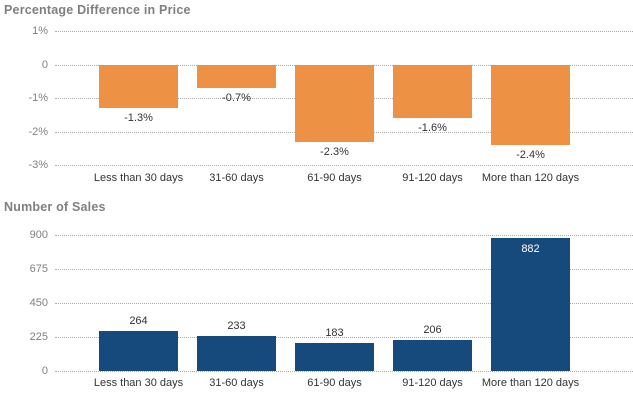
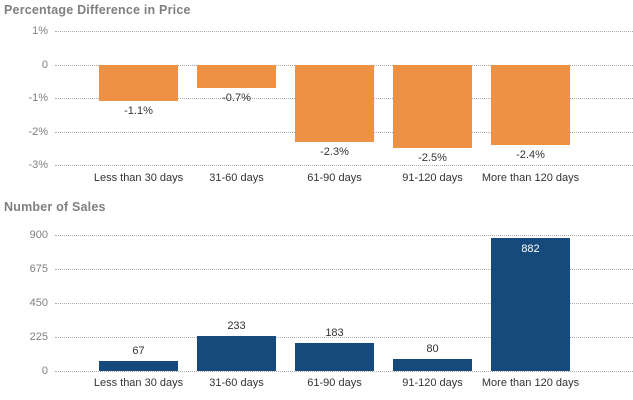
Percentage Difference in Price/Less than 30 days: -1.3% -> -1.1%
Percentage Difference in Price/91-120 days: -1.6% -> -2.5%
Number of Sales/Less than 30 days: 264 -> 67
Number of Sales/91-120 days: 206 -> 80
